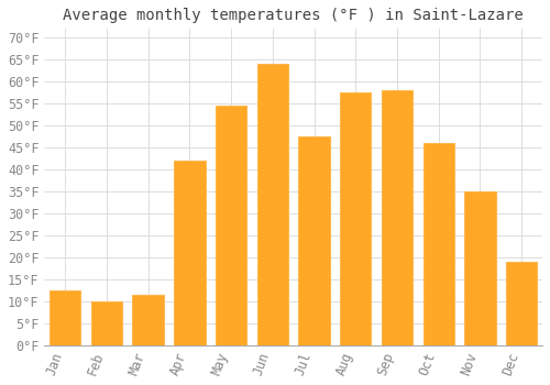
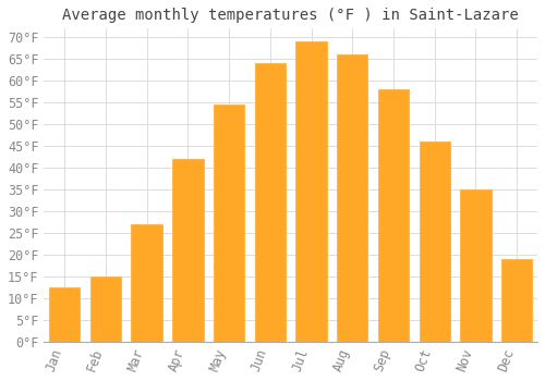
Feb: 10.0°F -> 15.0°F
Mar: 11.5°F -> 27.0°F
Jul: 47.5°F -> 69.0°F
Aug: 57.5°F -> 66.0°F
